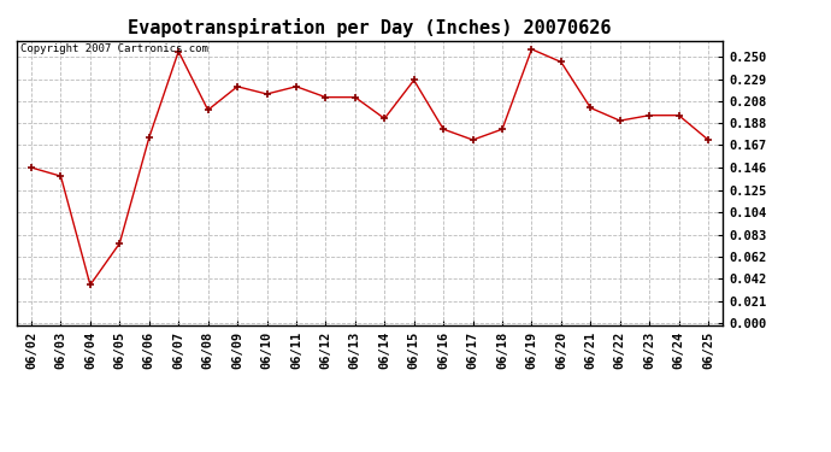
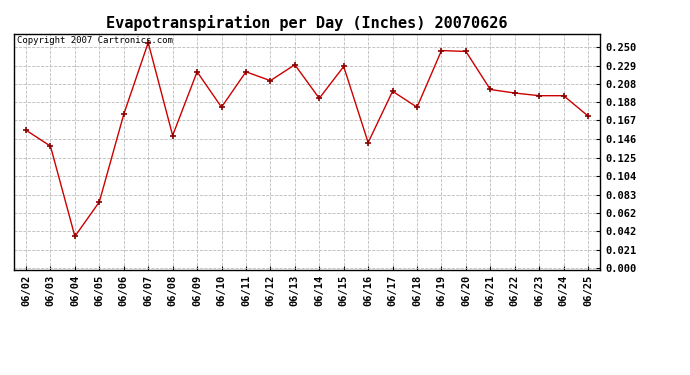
06/02: 0.146 -> 0.156
06/08: 0.200 -> 0.150
06/10: 0.215 -> 0.182
06/13: 0.212 -> 0.230
06/16: 0.182 -> 0.142
06/17: 0.172 -> 0.200
06/19: 0.257 -> 0.246
06/22: 0.190 -> 0.198
